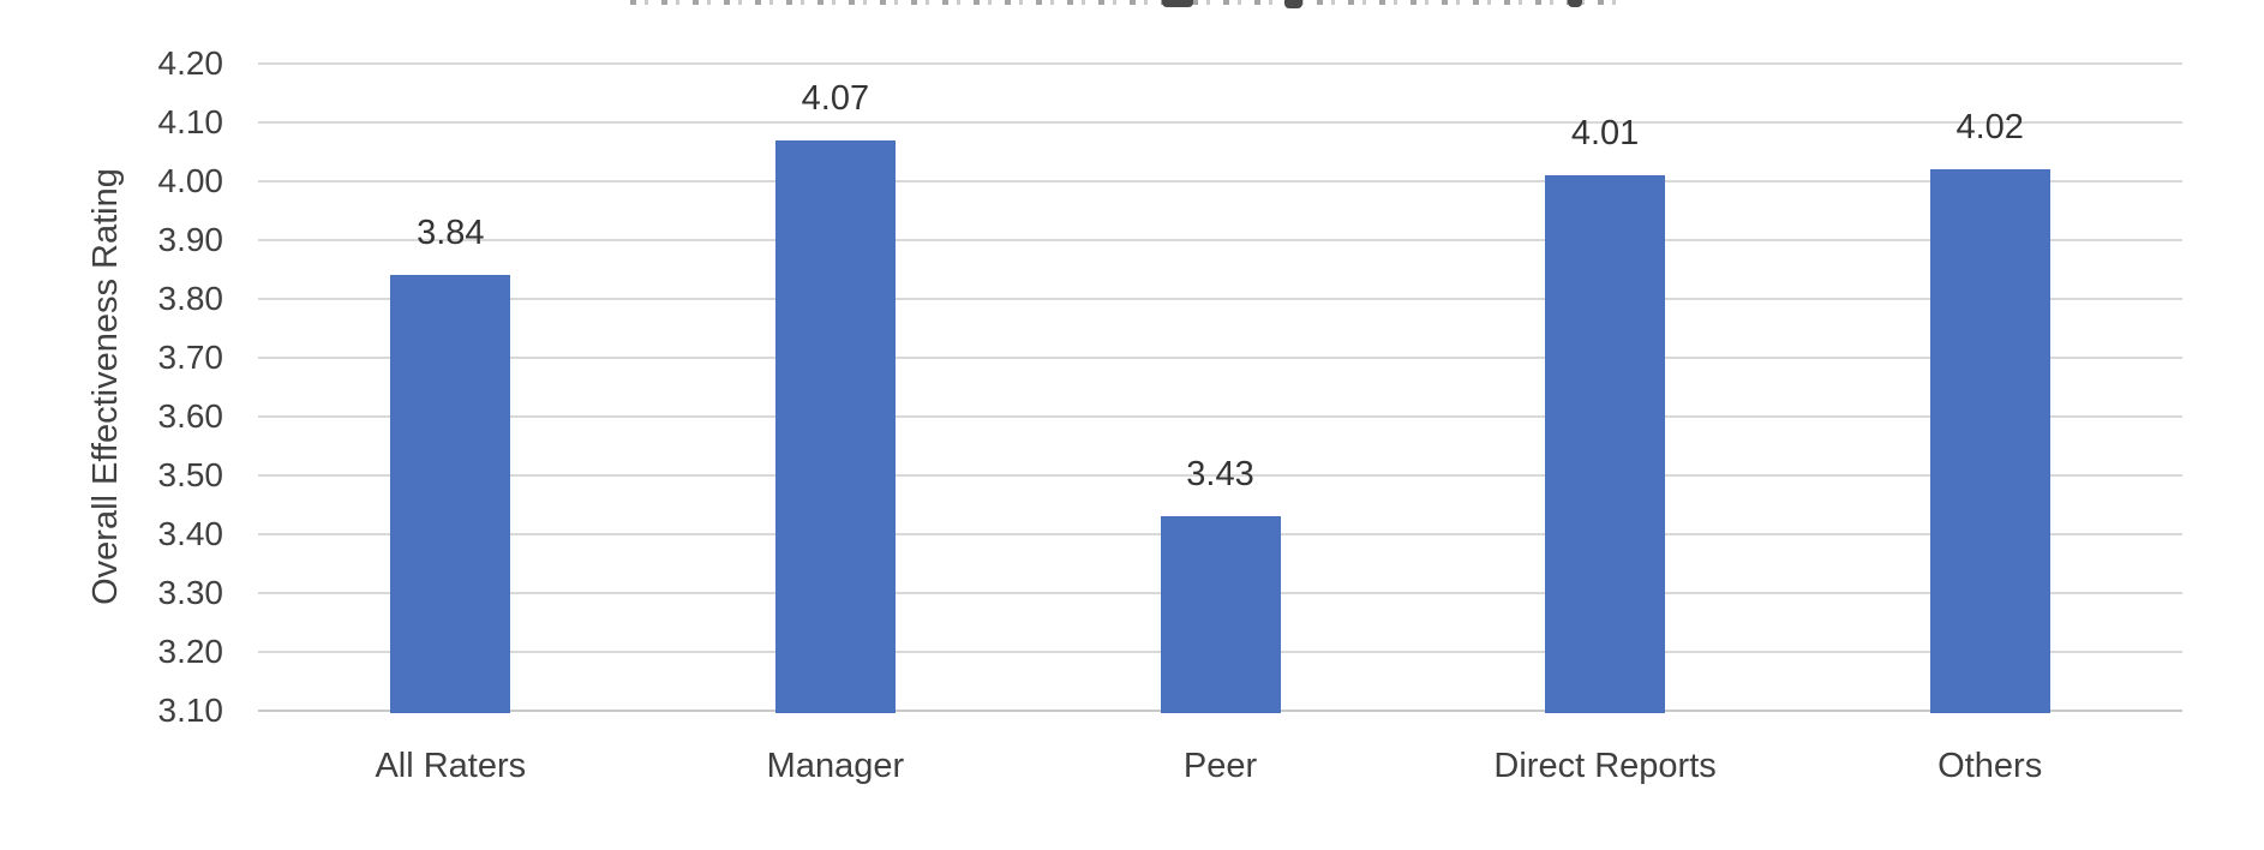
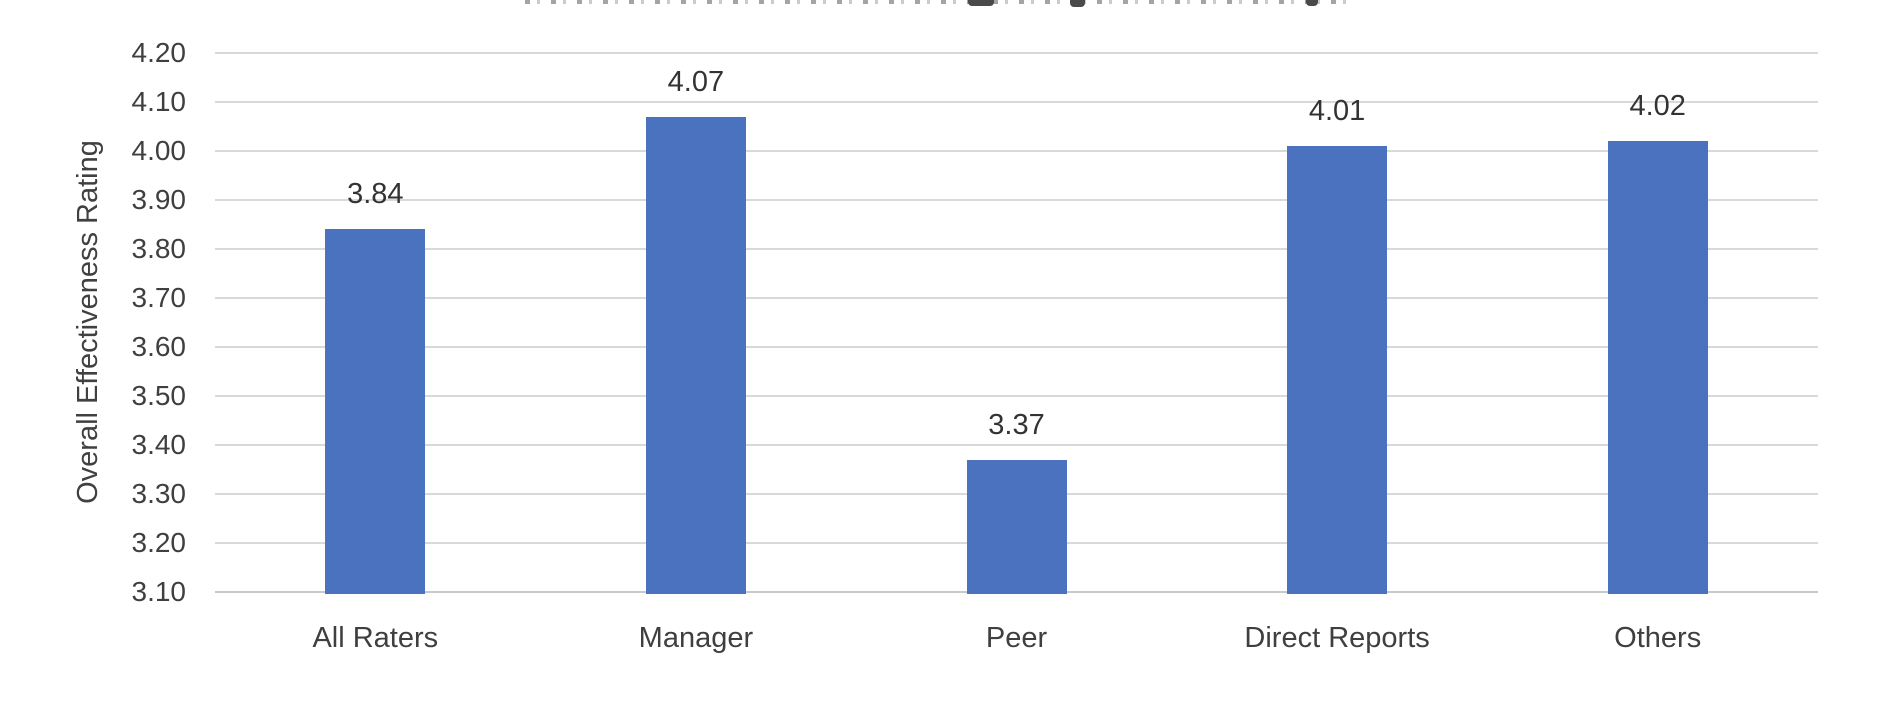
Peer: 3.43 -> 3.37
